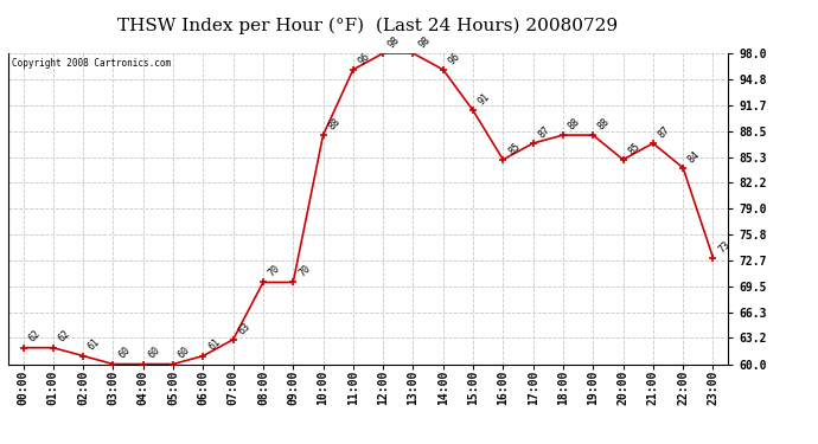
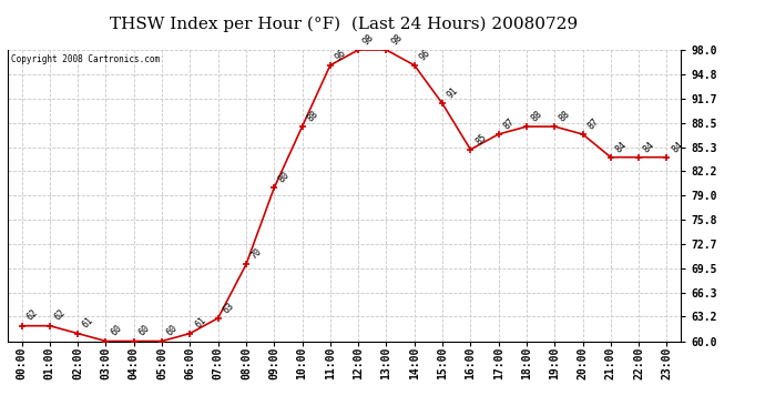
09:00: 70 -> 80
20:00: 85 -> 87
21:00: 87 -> 84
23:00: 73 -> 84
